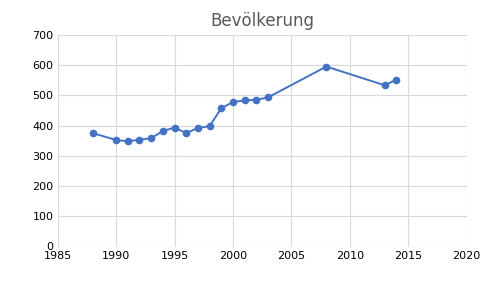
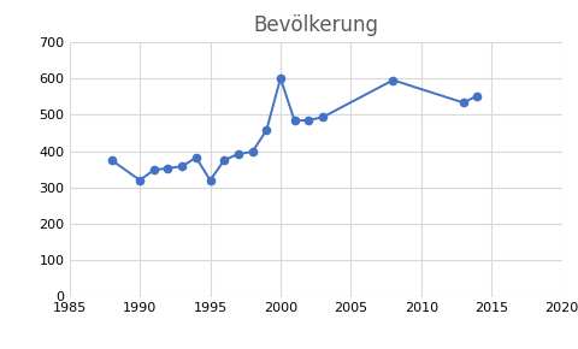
1990: 352 -> 320
1995: 393 -> 320
2000: 478 -> 600
